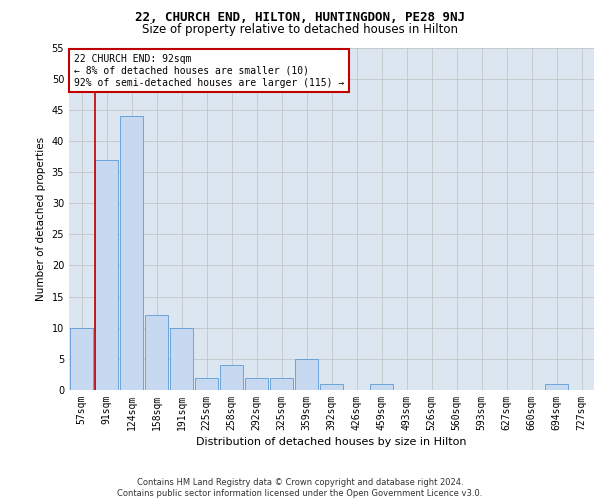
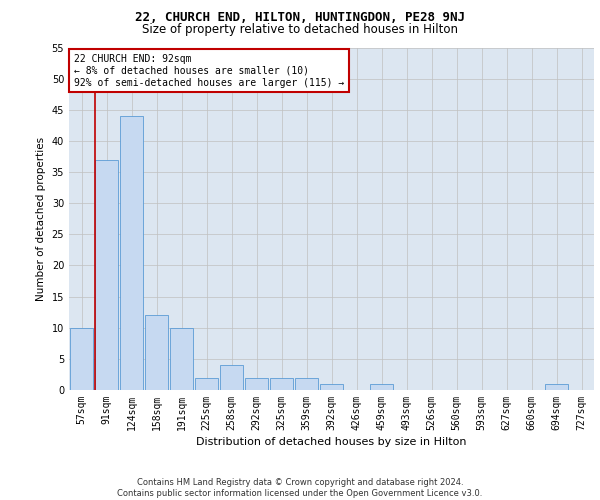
359sqm: 5 -> 2
